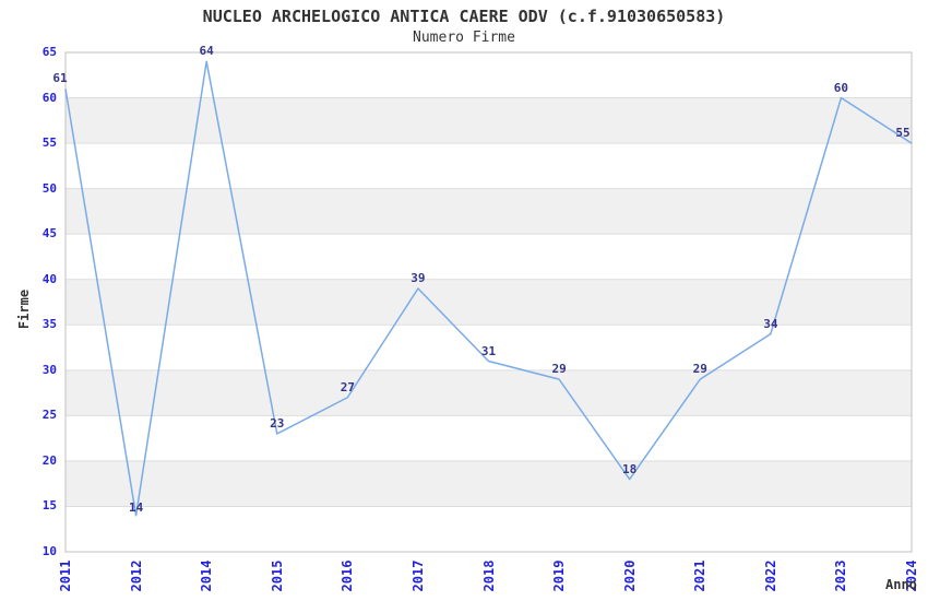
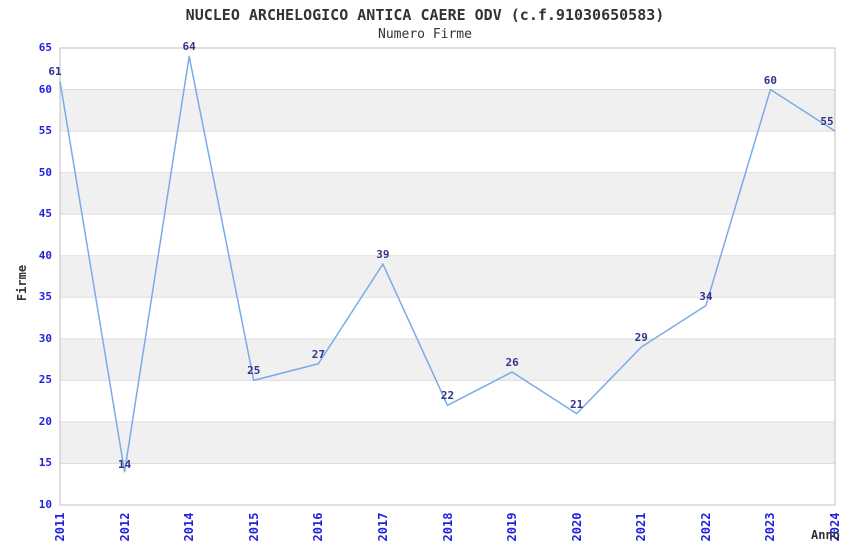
2015: 23 -> 25
2018: 31 -> 22
2019: 29 -> 26
2020: 18 -> 21
